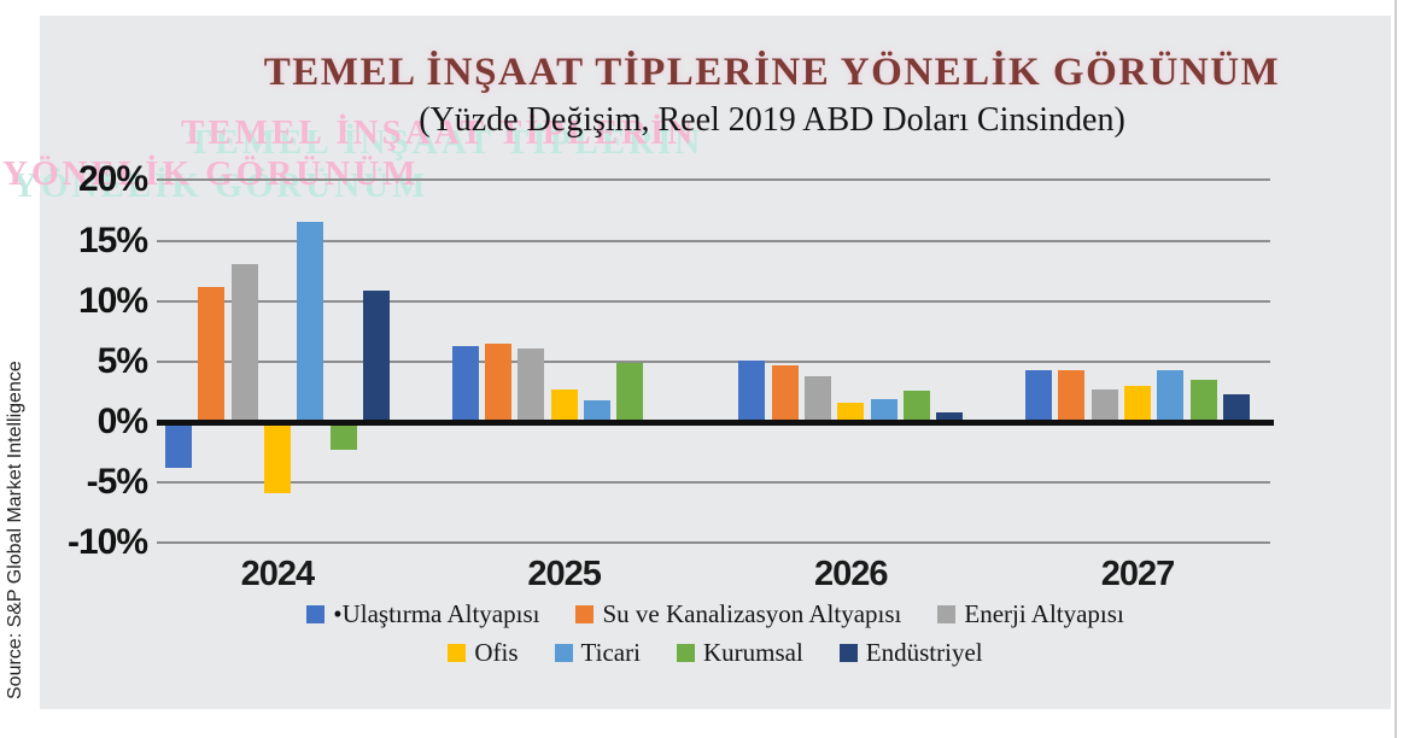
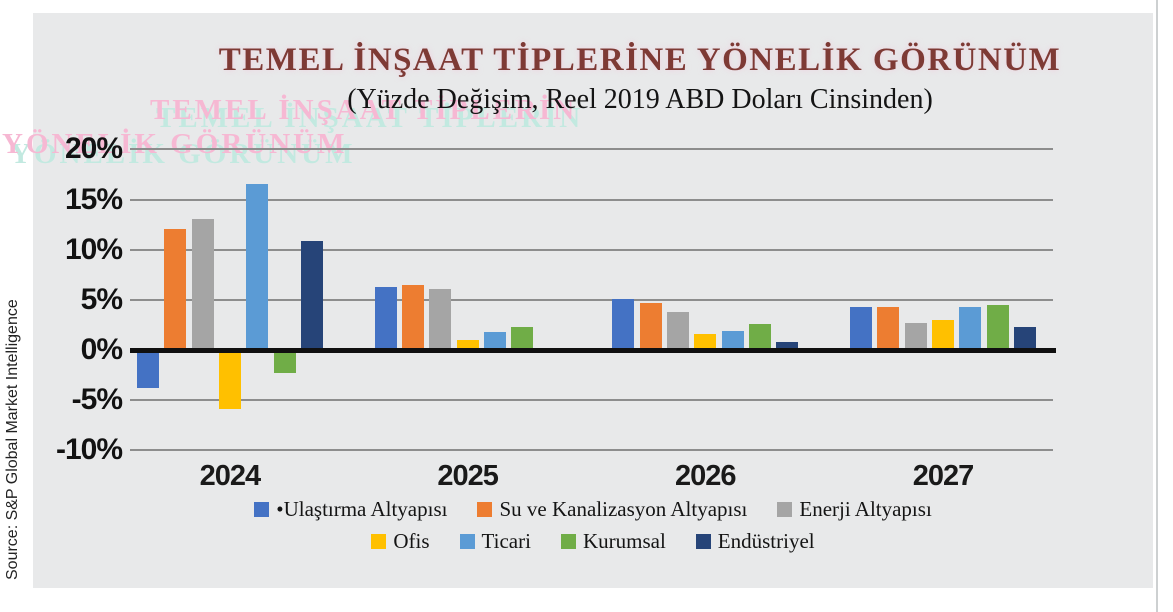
Su ve Kanalizasyon Altyapısı/2024: 11.2% -> 12.1%
Ofis/2025: 2.7% -> 1.0%
Kurumsal/2025: 4.9% -> 2.3%
Kurumsal/2027: 3.5% -> 4.5%
